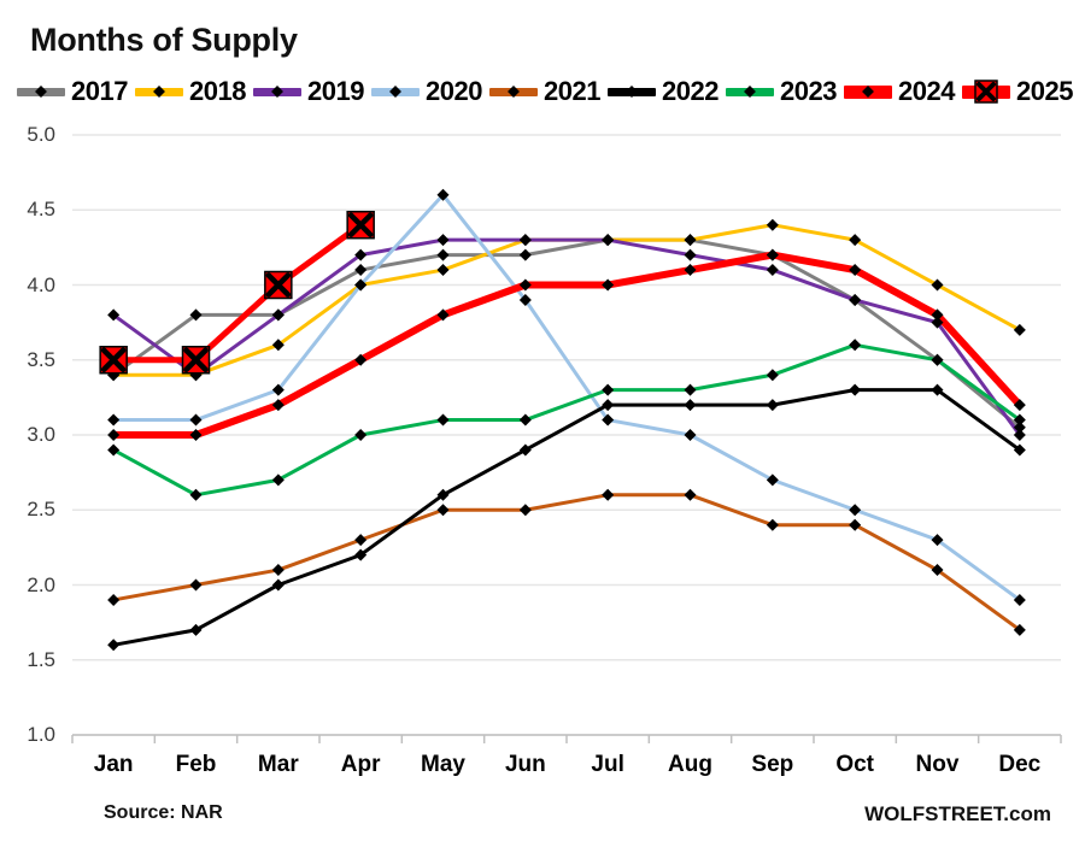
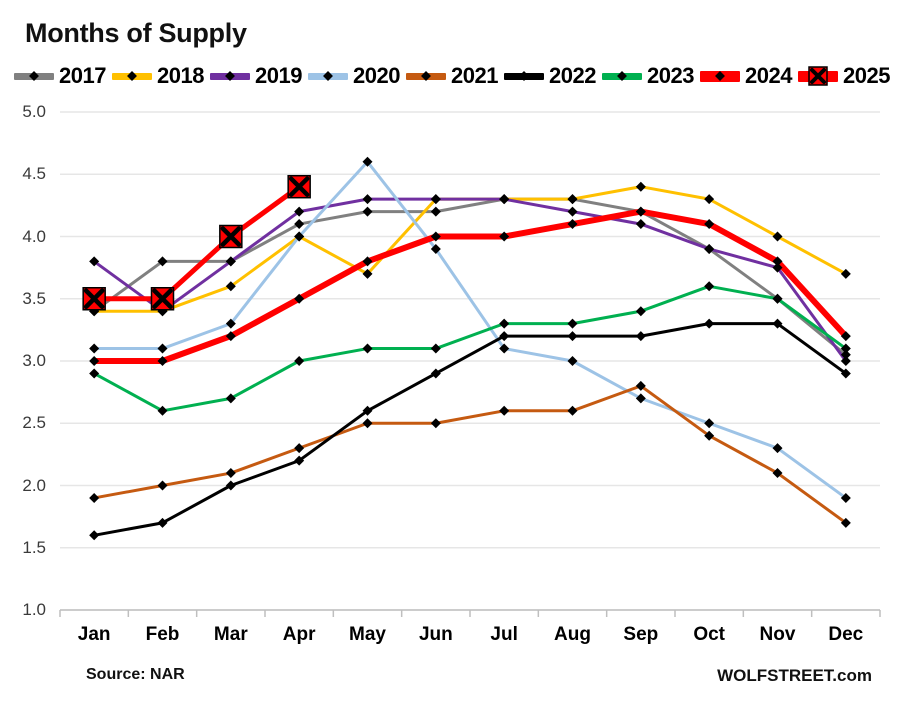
2018/May: 4.1 -> 3.7
2021/Sep: 2.4 -> 2.8
